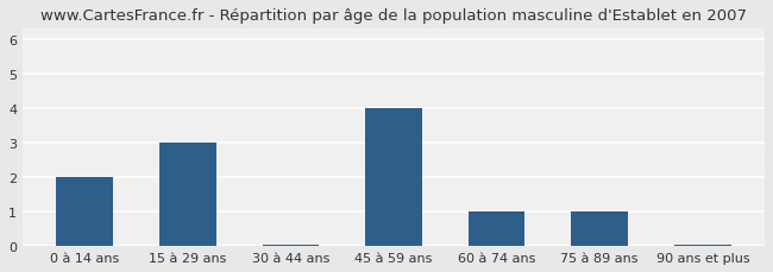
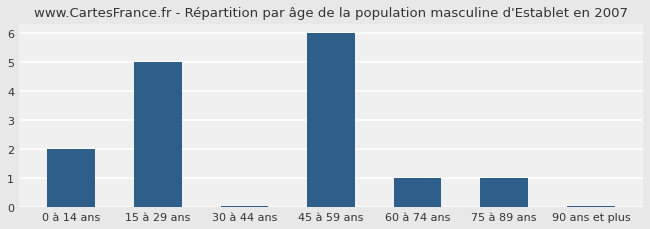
15 à 29 ans: 3.00 -> 5.00
45 à 59 ans: 4.00 -> 6.00
